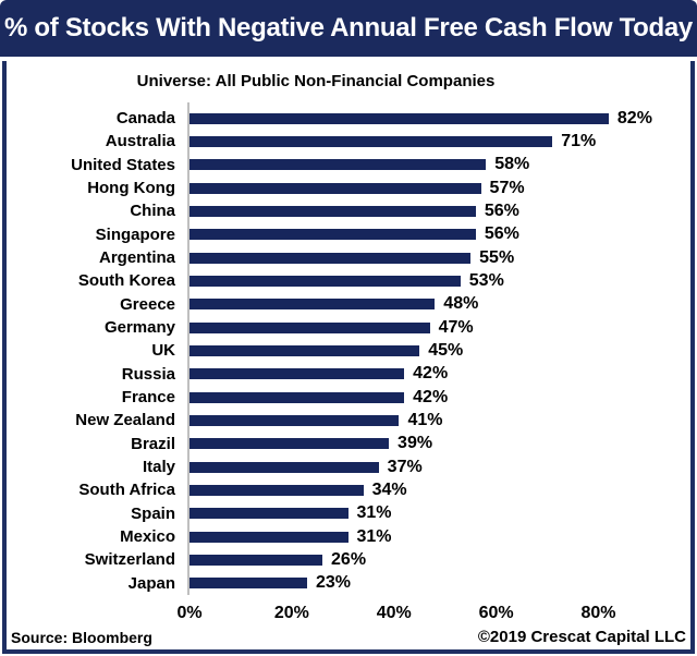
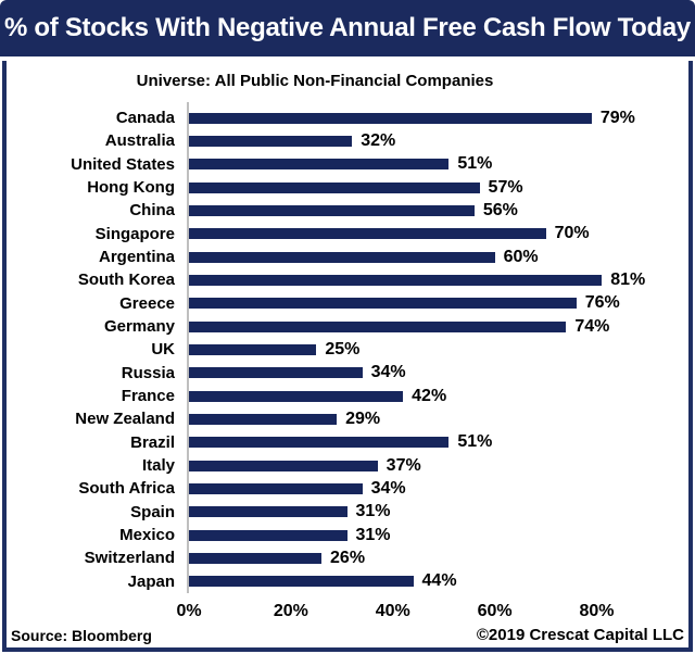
Canada: 82% -> 79%
Australia: 71% -> 32%
United States: 58% -> 51%
Singapore: 56% -> 70%
Argentina: 55% -> 60%
South Korea: 53% -> 81%
Greece: 48% -> 76%
Germany: 47% -> 74%
UK: 45% -> 25%
Russia: 42% -> 34%
New Zealand: 41% -> 29%
Brazil: 39% -> 51%
Japan: 23% -> 44%
